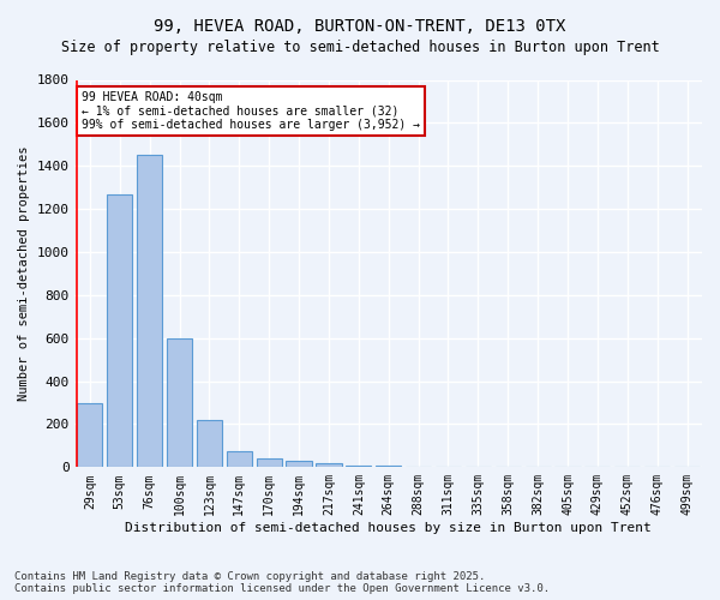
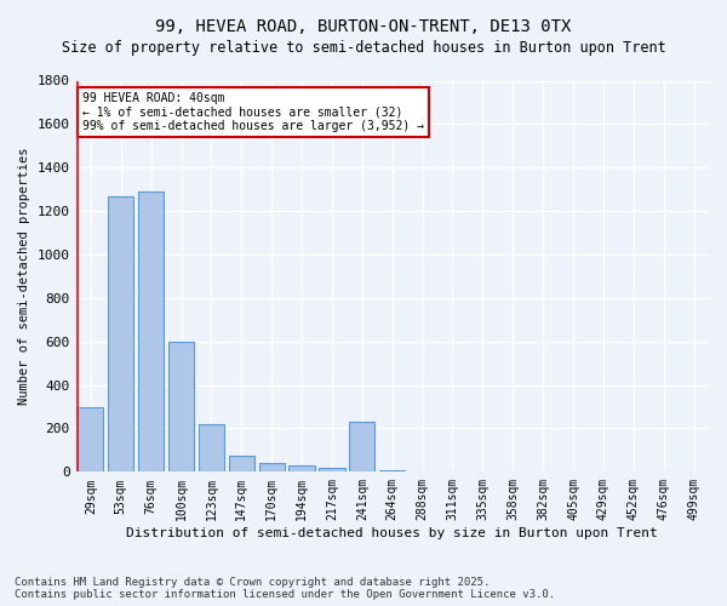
76sqm: 1450 -> 1290
241sqm: 10 -> 230
